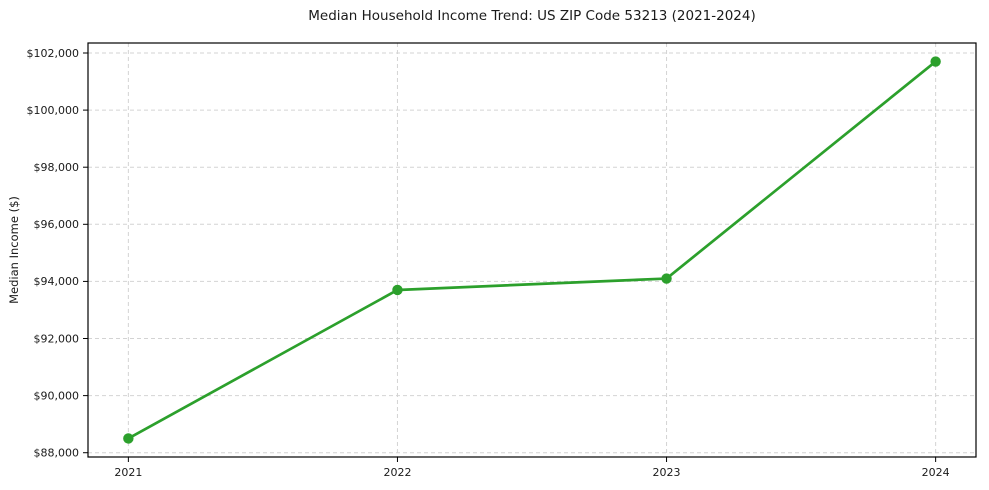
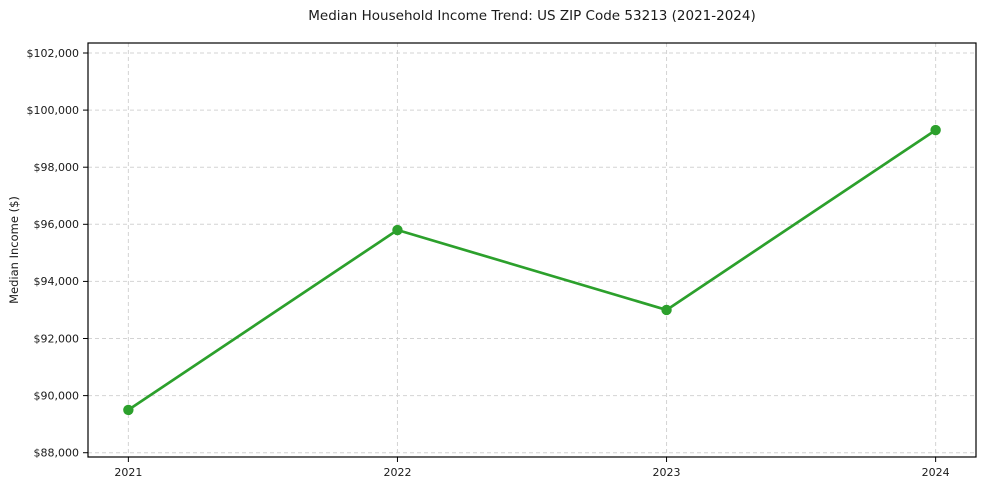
2021: $88500 -> $89500
2022: $93700 -> $95800
2023: $94100 -> $93000
2024: $101700 -> $99300
